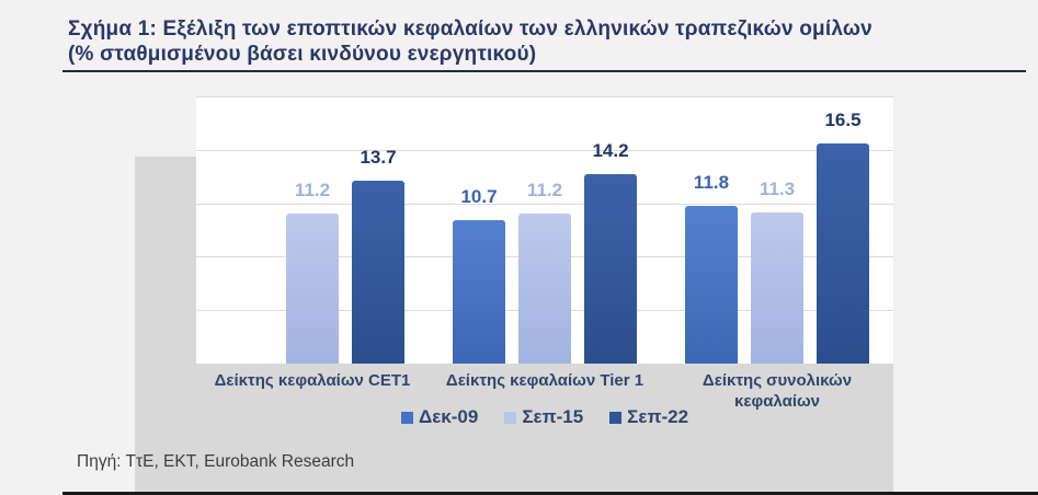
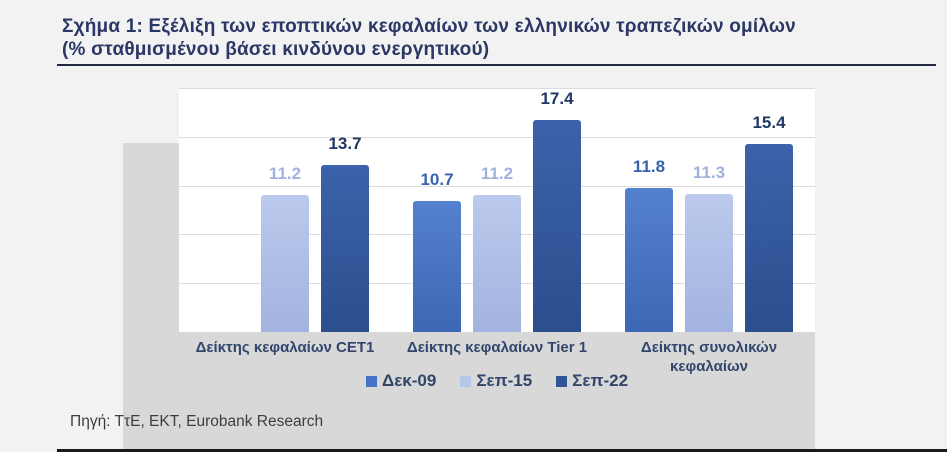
Σεπ-22/Δείκτης κεφαλαίων Tier 1: 14.2 -> 17.4
Σεπ-22/Δείκτης συνολικών κεφαλαίων: 16.5 -> 15.4
